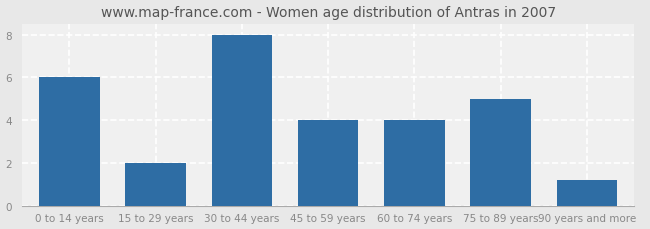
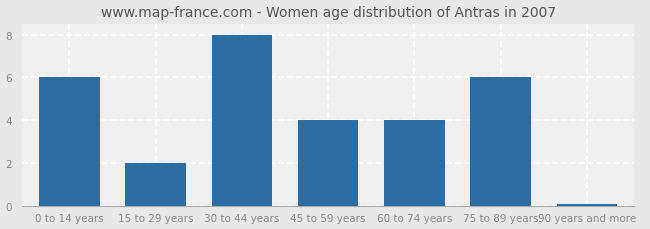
75 to 89 years: 5.0 -> 6.0
90 years and more: 1.2 -> 0.1
